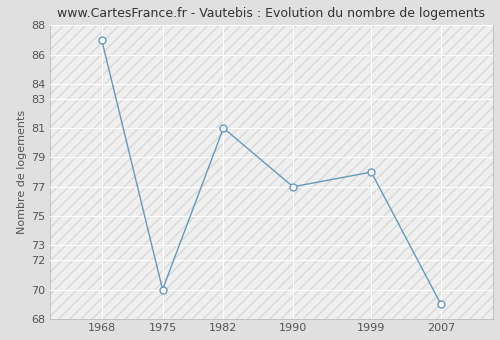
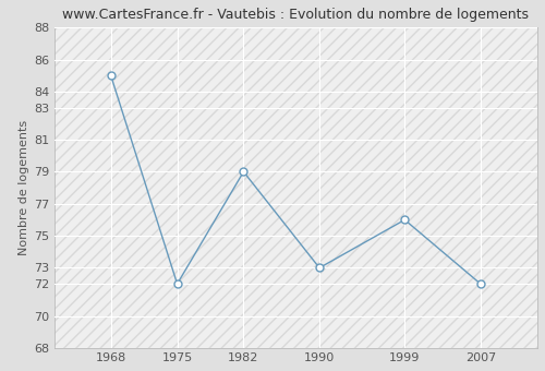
1968: 87 -> 85
1975: 70 -> 72
1982: 81 -> 79
1990: 77 -> 73
1999: 78 -> 76
2007: 69 -> 72
